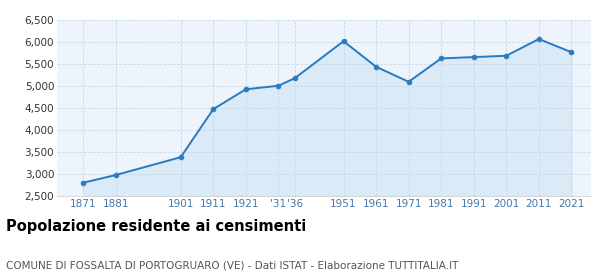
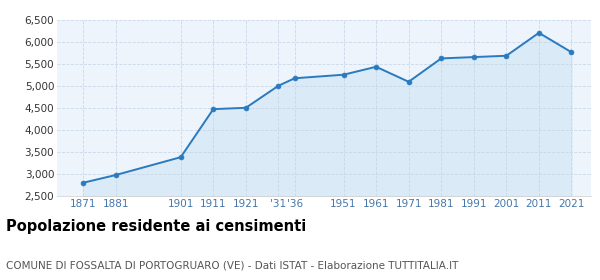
1921: 4,920 -> 4,500
1951: 6,010 -> 5,250
2011: 6,060 -> 6,200
